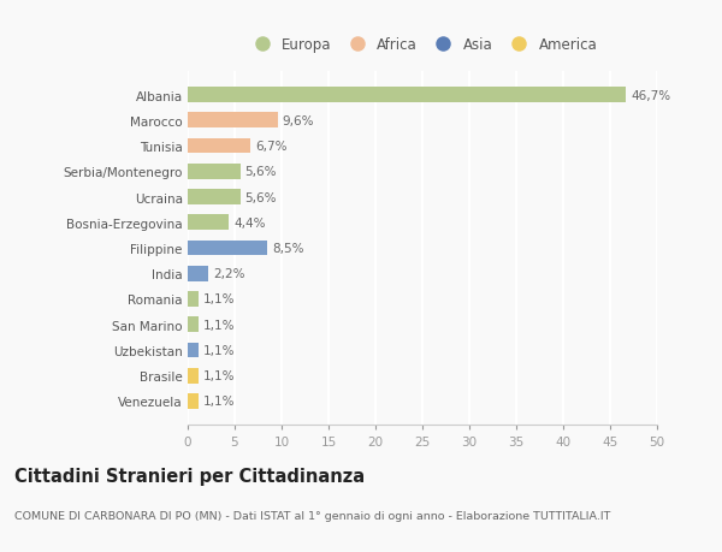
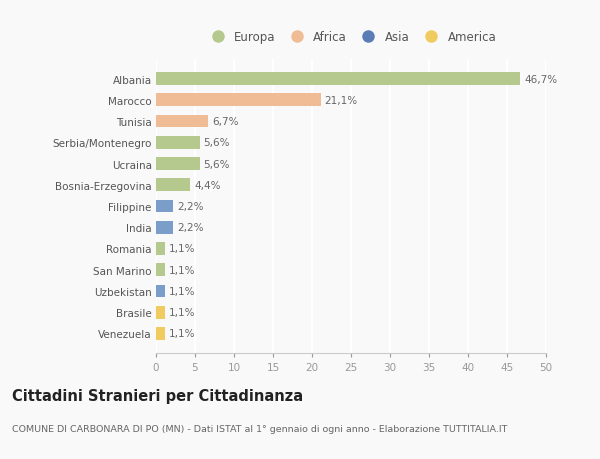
Marocco: 9,6% -> 21,1%
Filippine: 8,5% -> 2,2%
